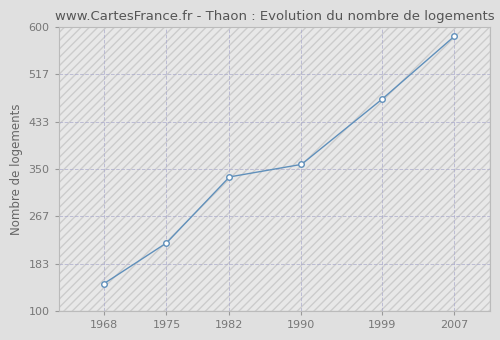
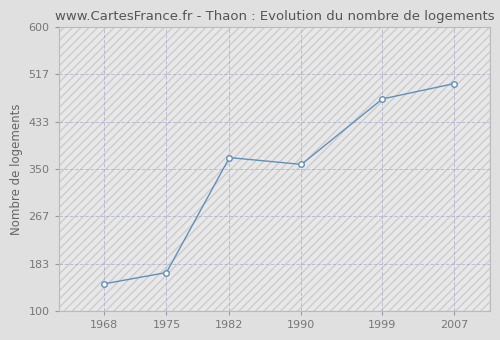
1975: 220 -> 168
1982: 336 -> 370
2007: 583 -> 500
